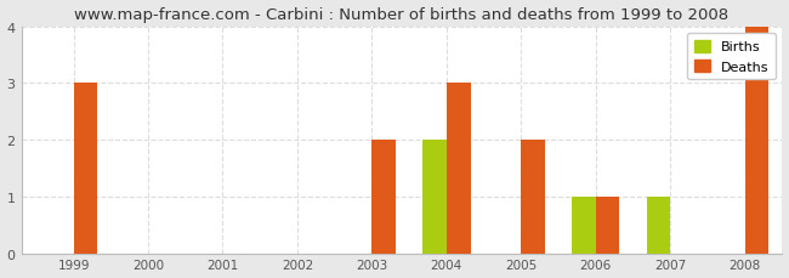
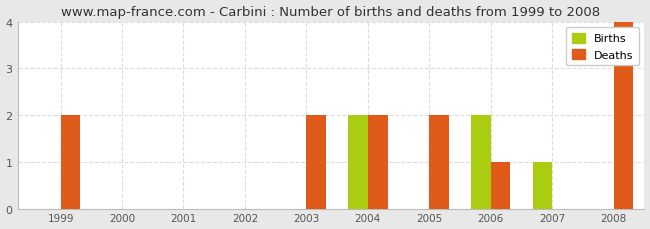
Deaths/1999: 3 -> 2
Deaths/2004: 3 -> 2
Births/2006: 1 -> 2
